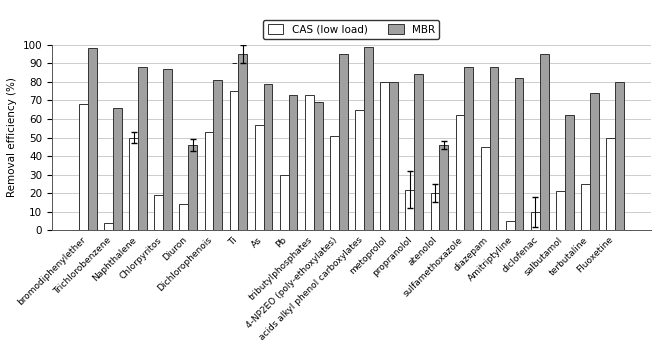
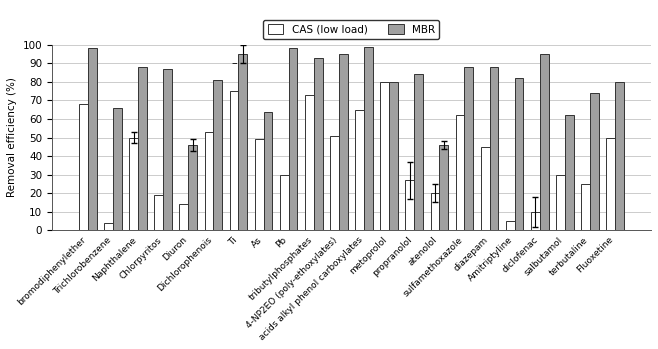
CAS (low load)/As: 57 -> 49
MBR/As: 79 -> 64
MBR/Pb: 73 -> 98
MBR/tributylphosphates: 69 -> 93
CAS (low load)/propranolol: 22 -> 27
CAS (low load)/salbutamol: 21 -> 30
